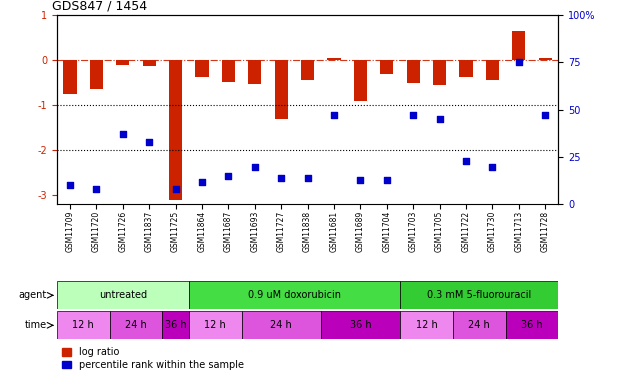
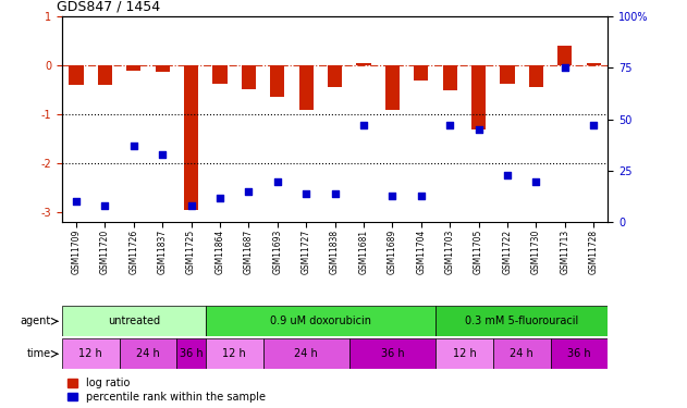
log ratio/GSM11709: -0.75 -> -0.40
log ratio/GSM11720: -0.65 -> -0.40
log ratio/GSM11725: -3.10 -> -2.95
log ratio/GSM11693: -0.52 -> -0.65
log ratio/GSM11727: -1.30 -> -0.90
log ratio/GSM11705: -0.55 -> -1.30
log ratio/GSM11713: 0.65 -> 0.40
